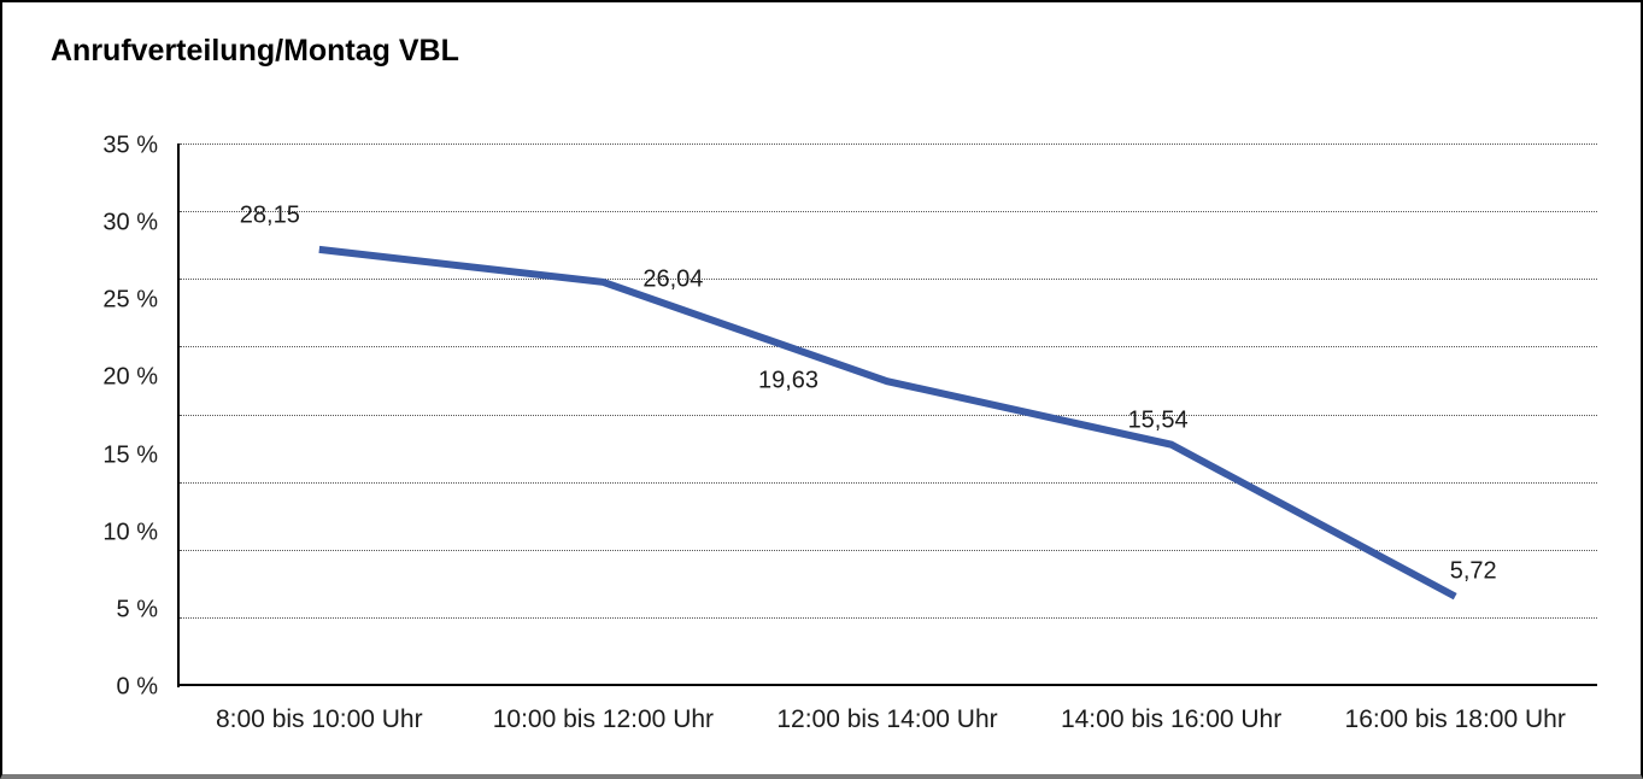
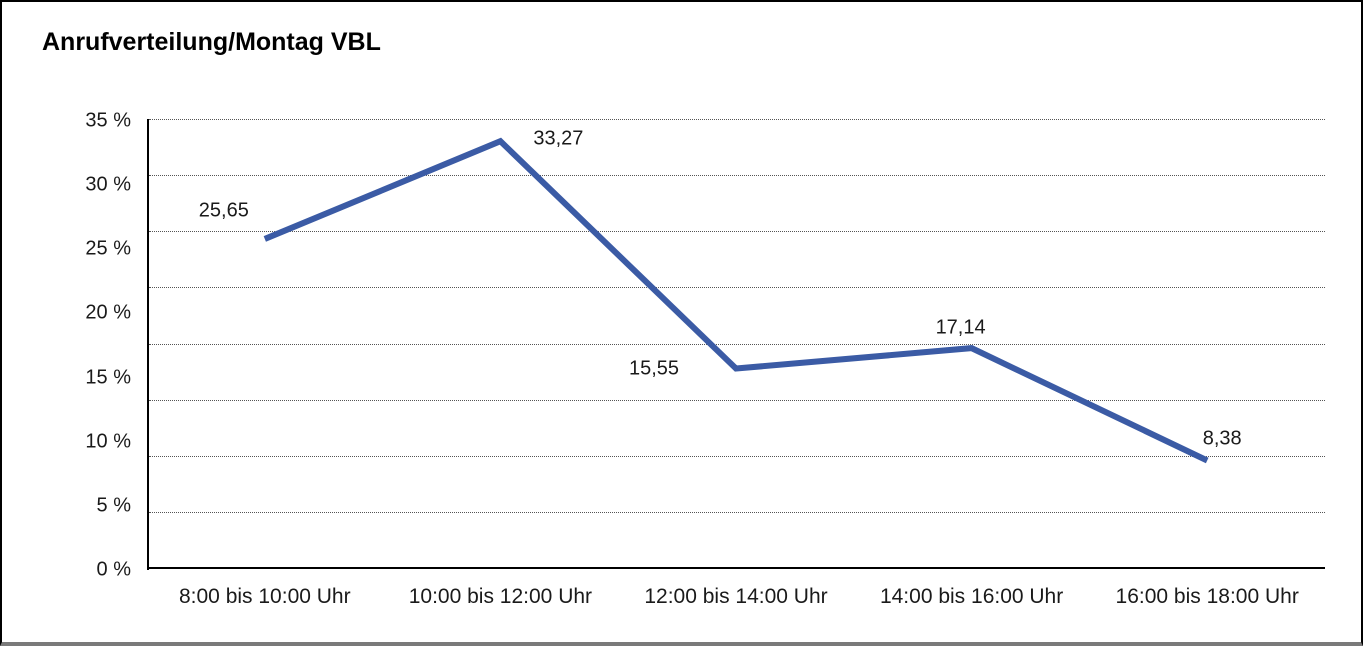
8:00 bis 10:00 Uhr: 28,15 -> 25,65
10:00 bis 12:00 Uhr: 26,04 -> 33,27
12:00 bis 14:00 Uhr: 19,63 -> 15,55
14:00 bis 16:00 Uhr: 15,54 -> 17,14
16:00 bis 18:00 Uhr: 5,72 -> 8,38
